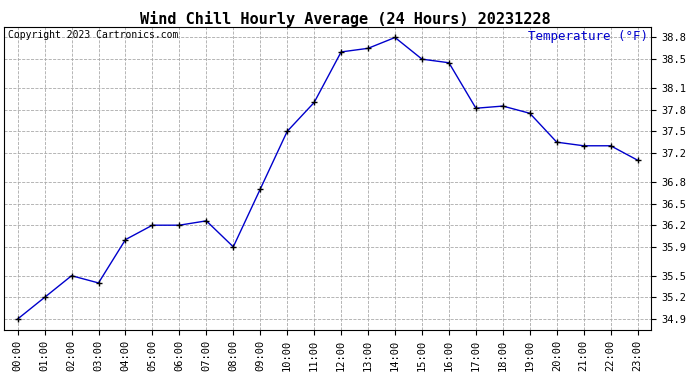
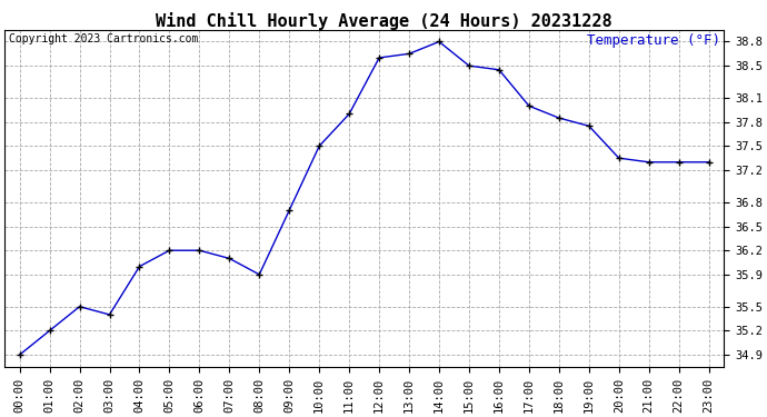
07:00: 36.26 -> 36.10
17:00: 37.82 -> 38.00
23:00: 37.10 -> 37.30
